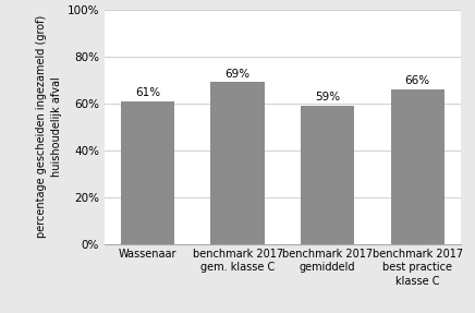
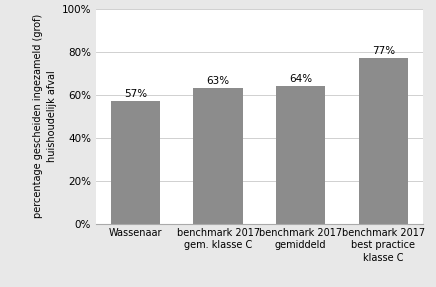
Wassenaar: 61% -> 57%
benchmark 2017 gem. klasse C: 69% -> 63%
benchmark 2017 gemiddeld: 59% -> 64%
benchmark 2017 best practice klasse C: 66% -> 77%
